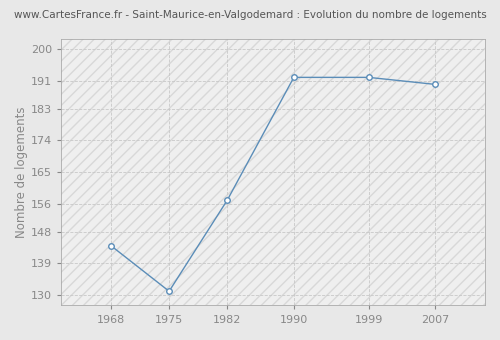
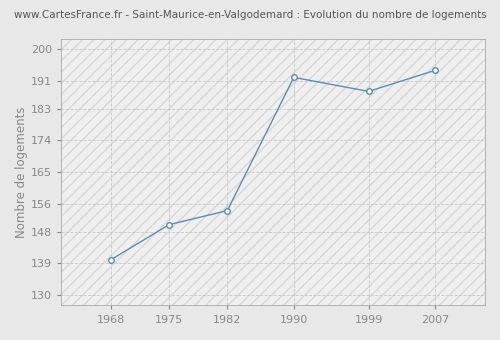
1968: 144 -> 140
1975: 131 -> 150
1982: 157 -> 154
1999: 192 -> 188
2007: 190 -> 194
